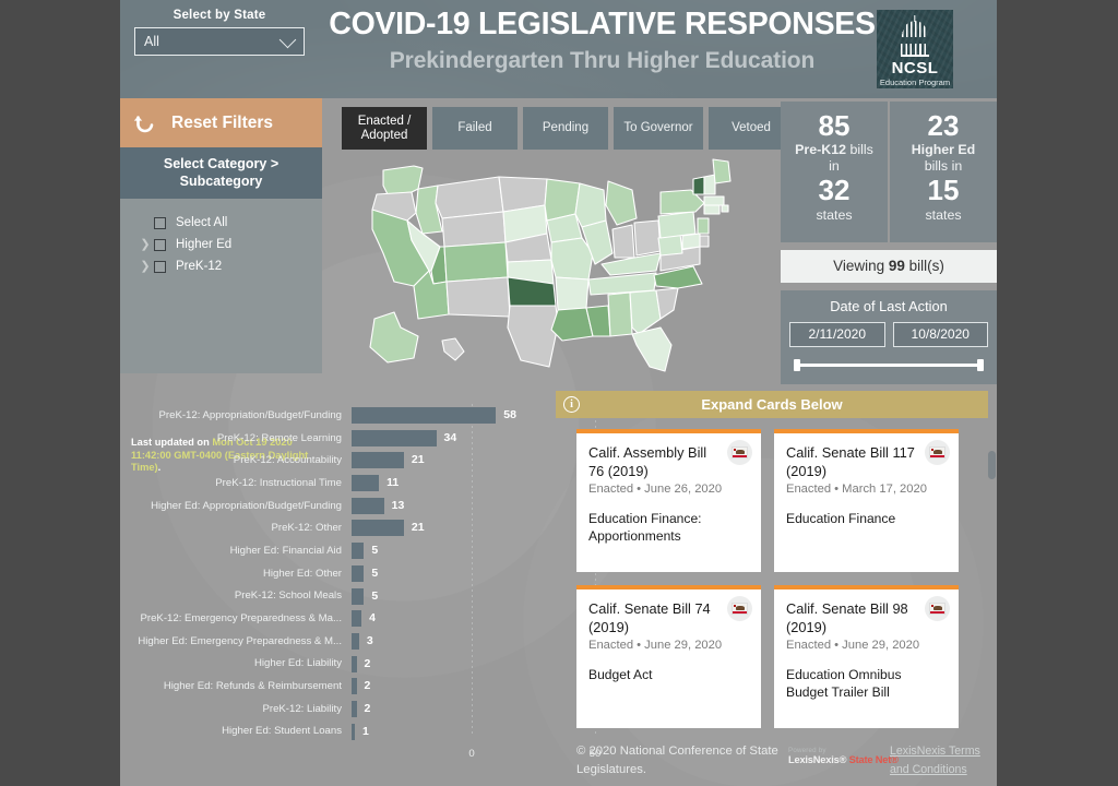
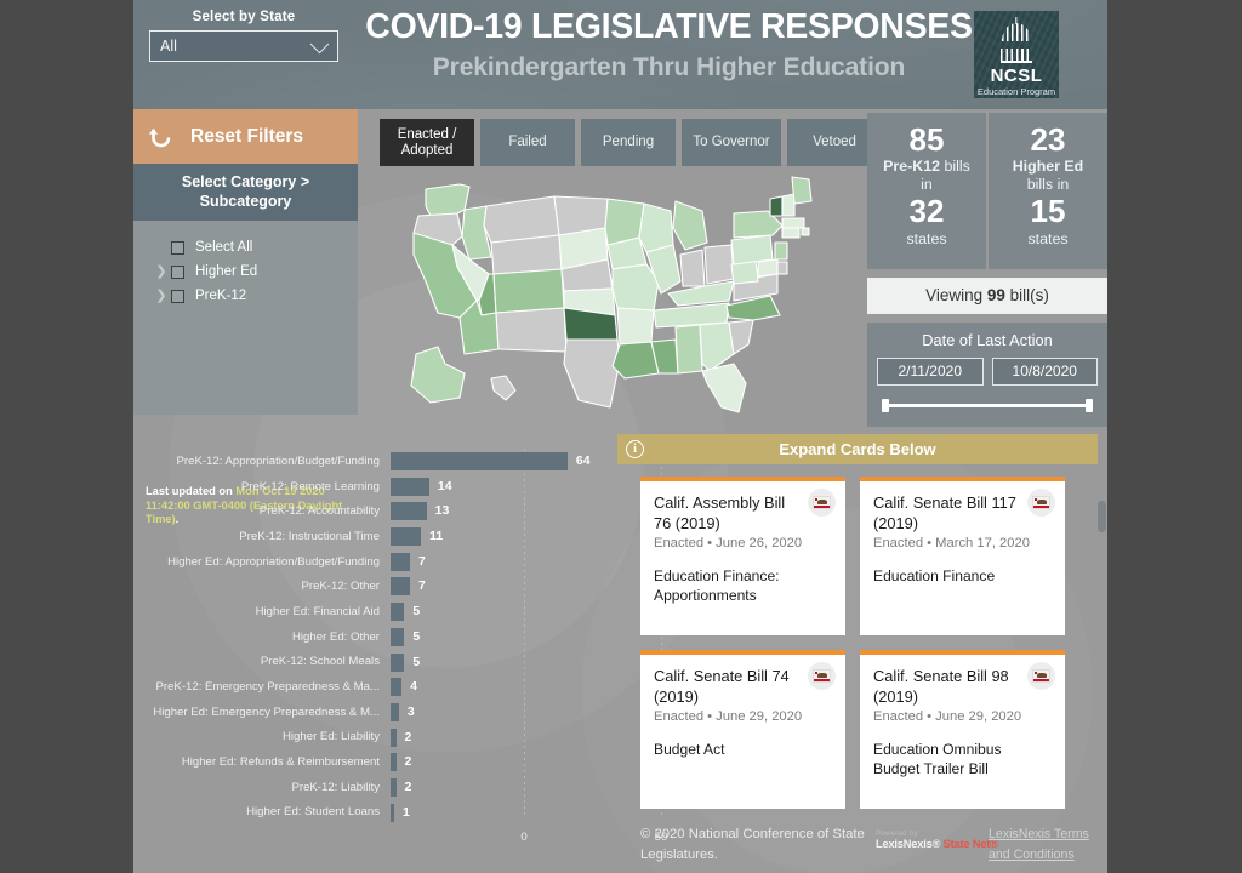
PreK-12: Appropriation/Budget/Funding: 58 -> 64
PreK-12: Remote Learning: 34 -> 14
PreK-12: Accountability: 21 -> 13
Higher Ed: Appropriation/Budget/Funding: 13 -> 7
PreK-12: Other: 21 -> 7
